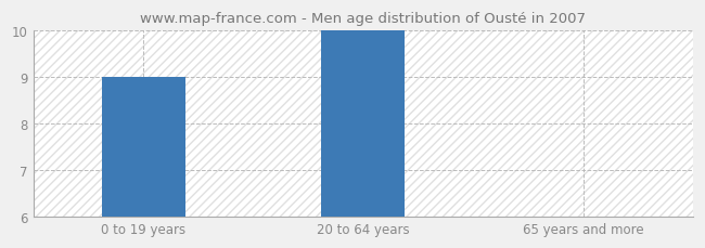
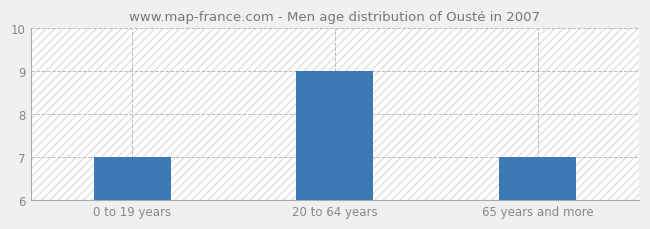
0 to 19 years: 9 -> 7
20 to 64 years: 10 -> 9
65 years and more: 6 -> 7
